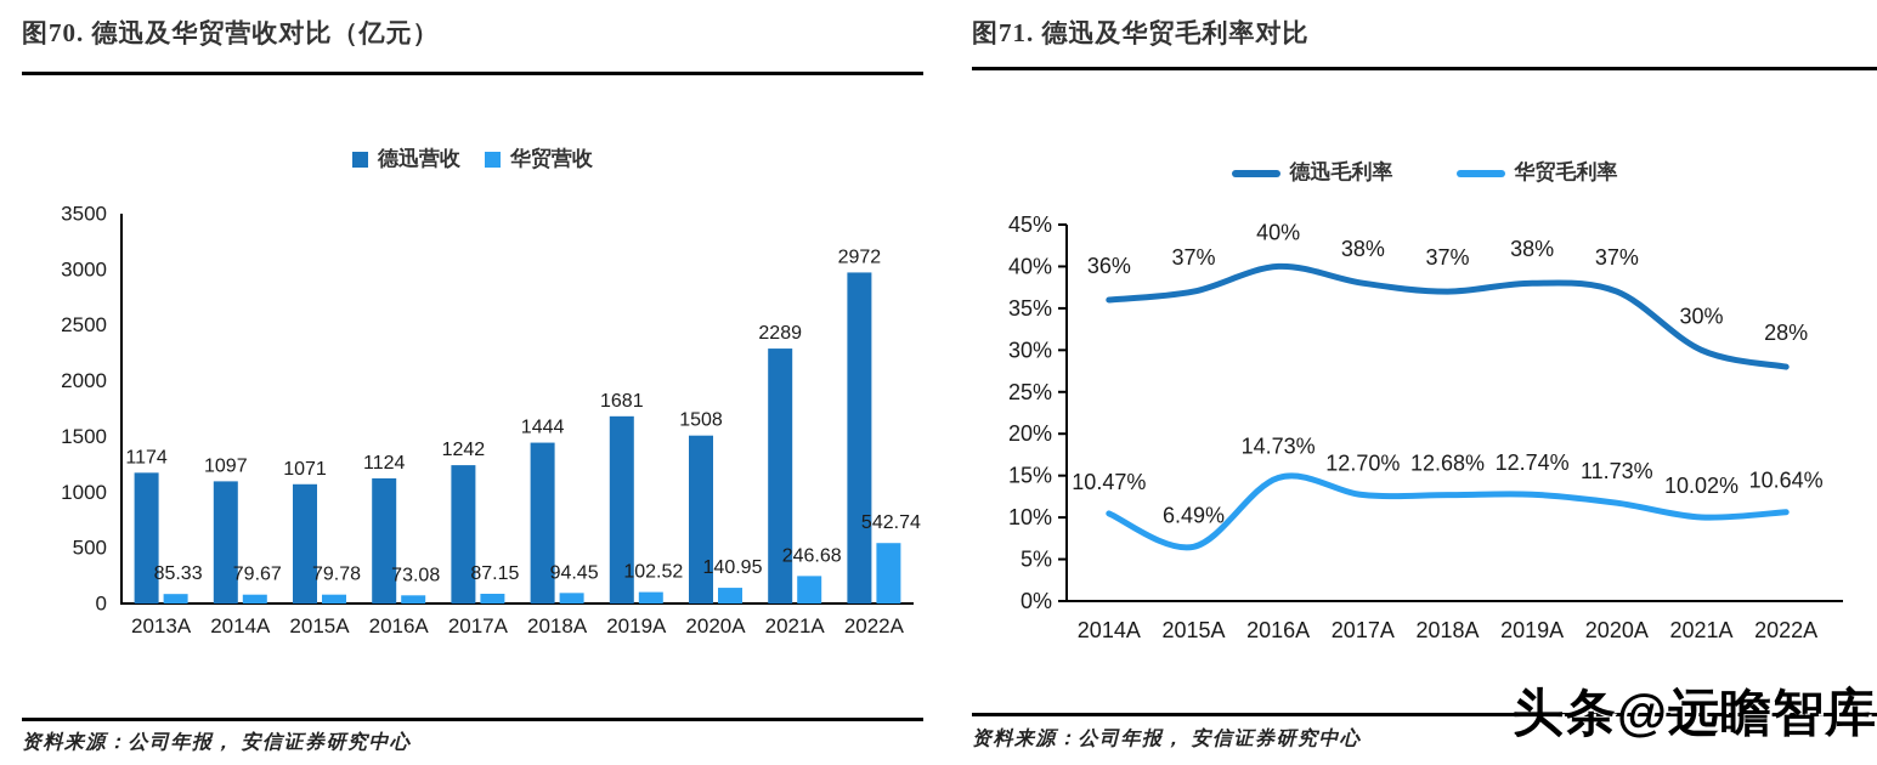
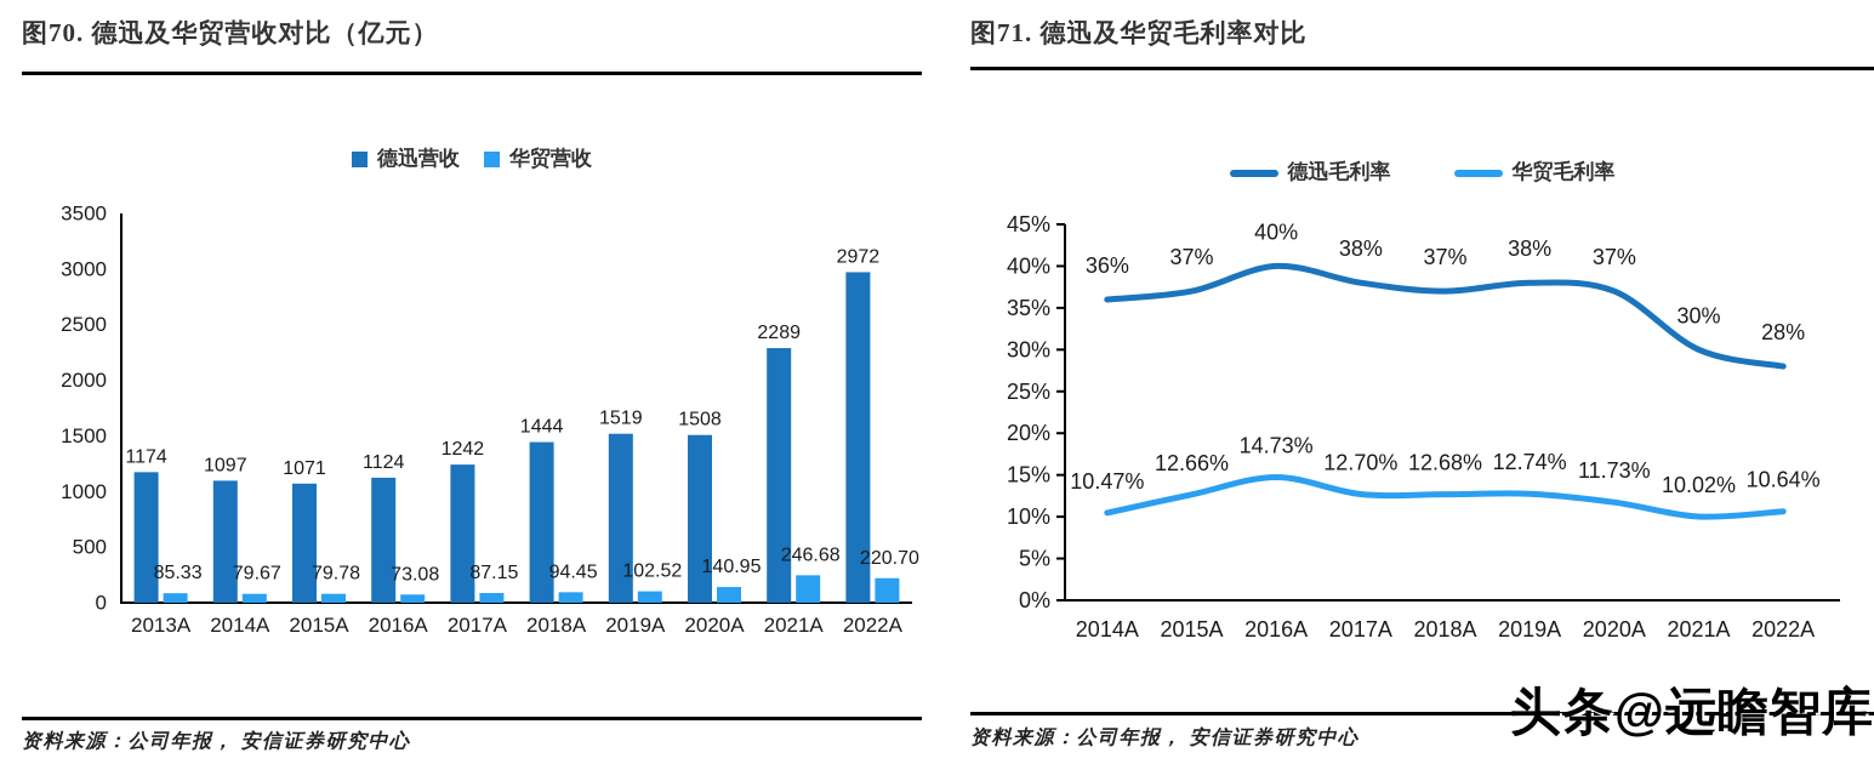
图70. 德迅及华贸营收对比（亿元）/德迅营收/2019A: 1681 -> 1519
图70. 德迅及华贸营收对比（亿元）/华贸营收/2022A: 542.74 -> 220.70
图71. 德迅及华贸毛利率对比/华贸毛利率/2015A: 6.49% -> 12.66%
